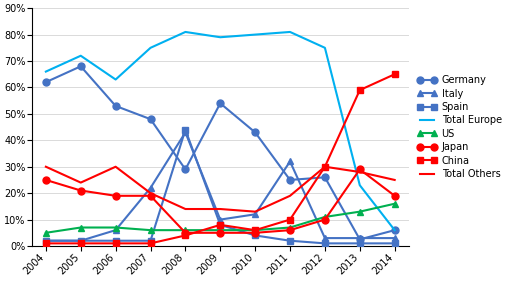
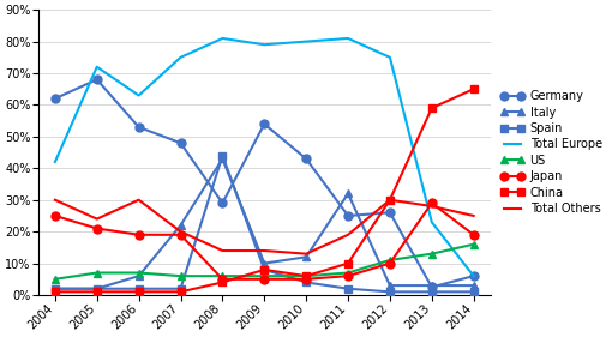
Total Europe/2004: 66% -> 42%
